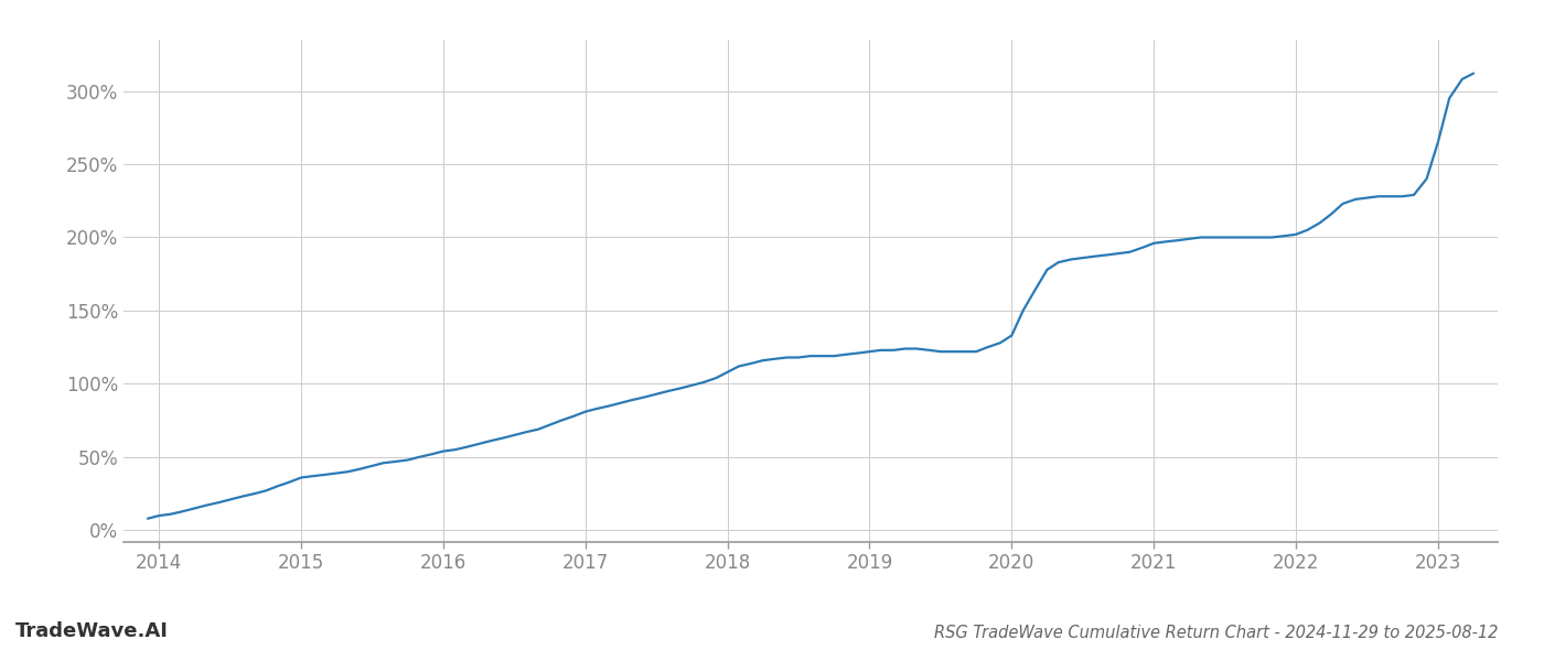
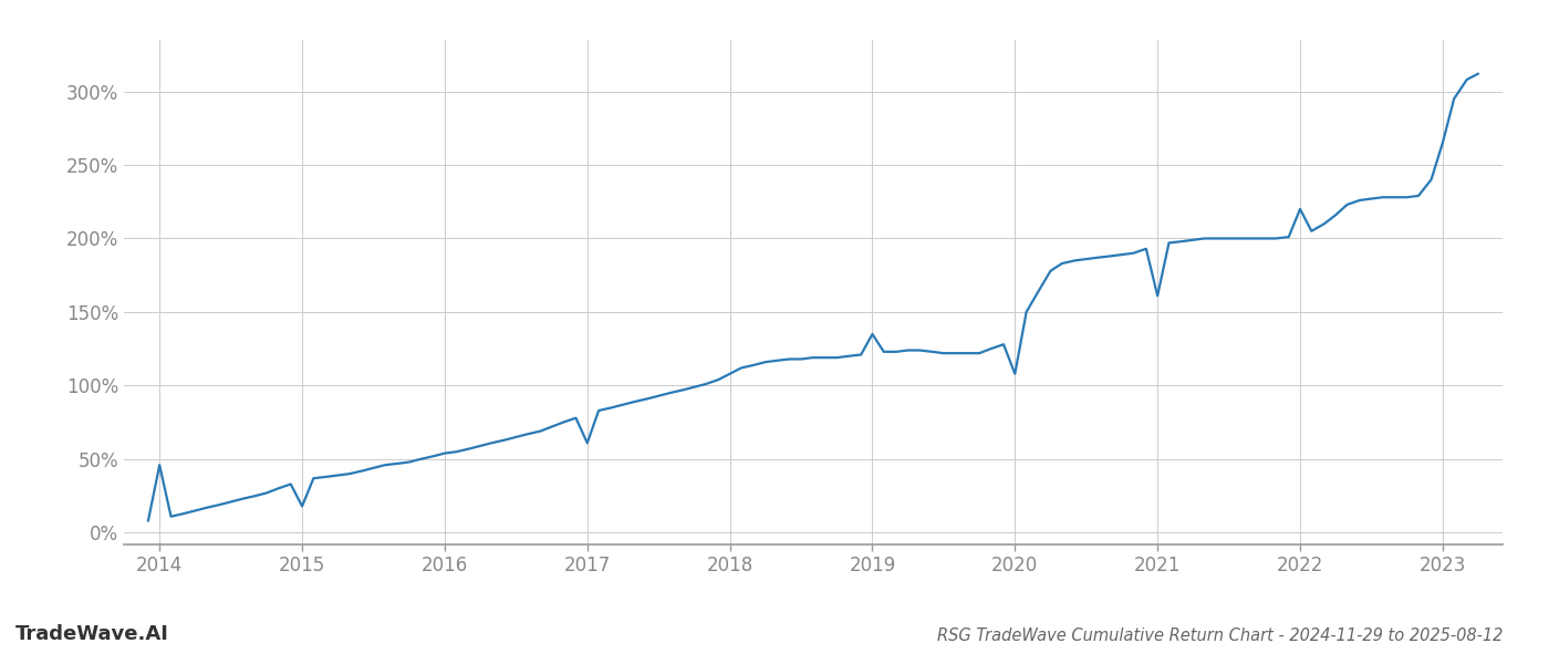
2014: 10% -> 46%
2015: 36% -> 18%
2017: 81% -> 61%
2019: 122% -> 135%
2020: 133% -> 108%
2021: 196% -> 161%
2022: 202% -> 220%
